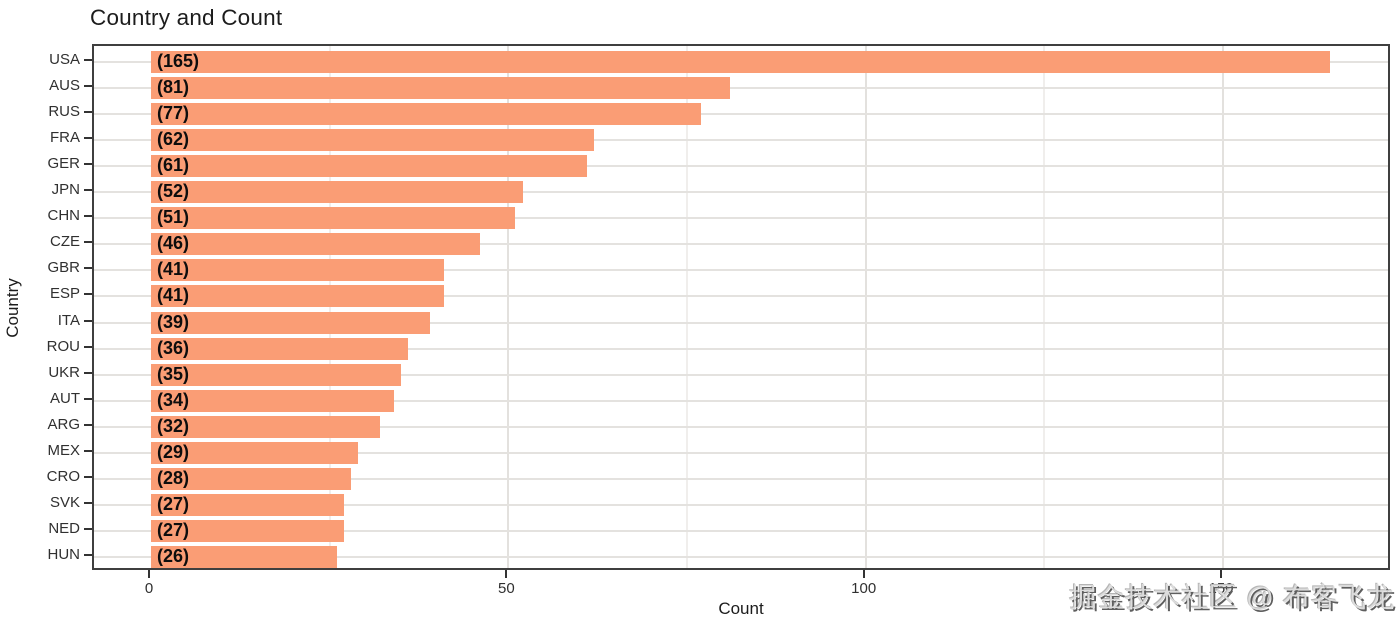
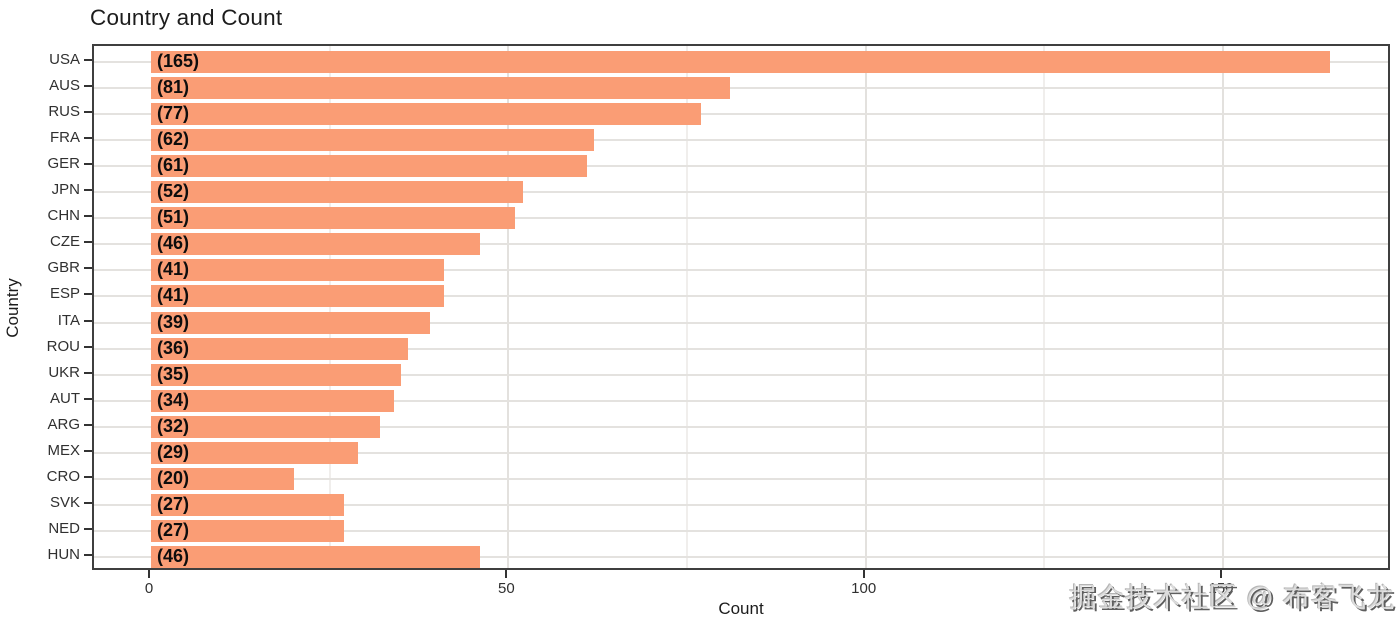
CRO: 28 -> 20
HUN: 26 -> 46
